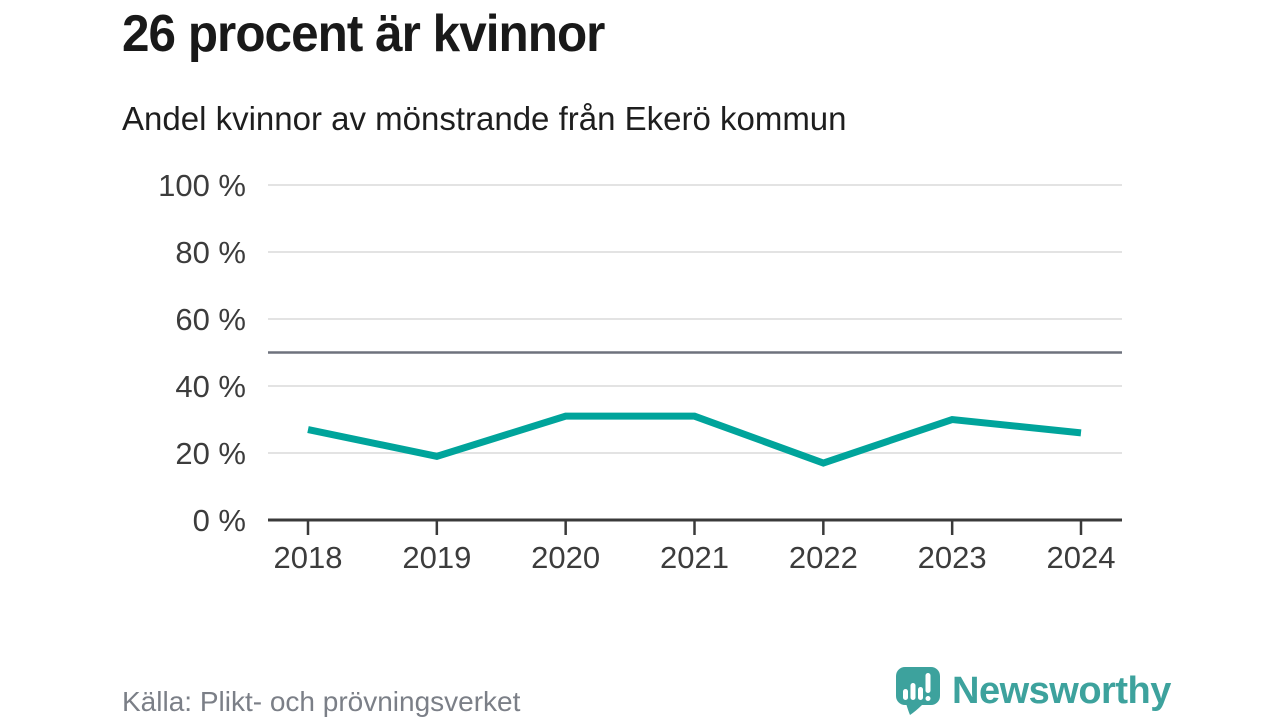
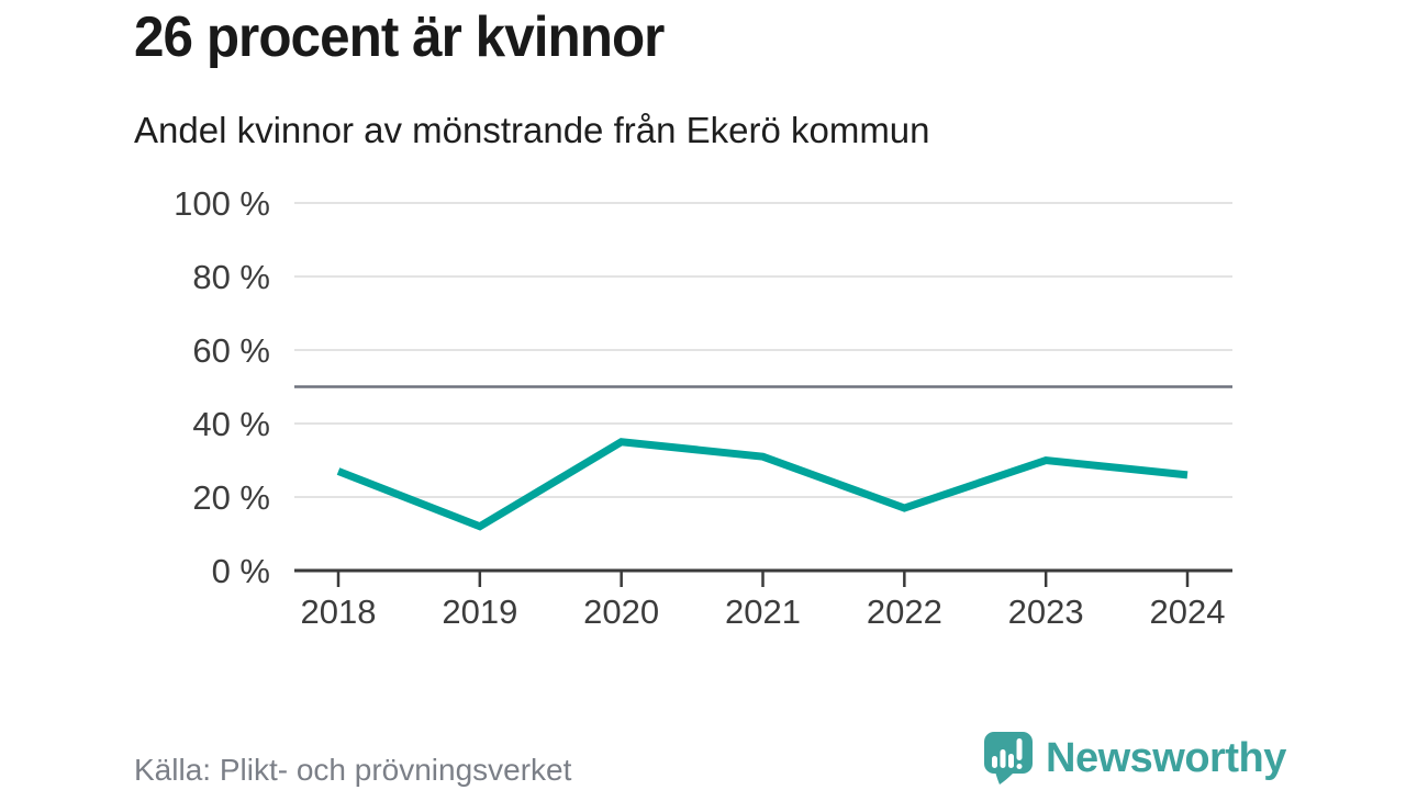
2019: 19% -> 12%
2020: 31% -> 35%
